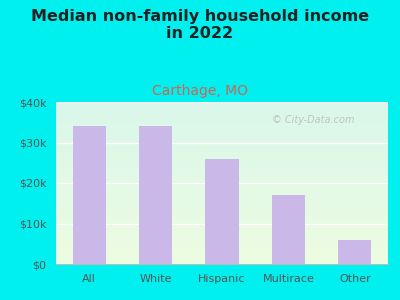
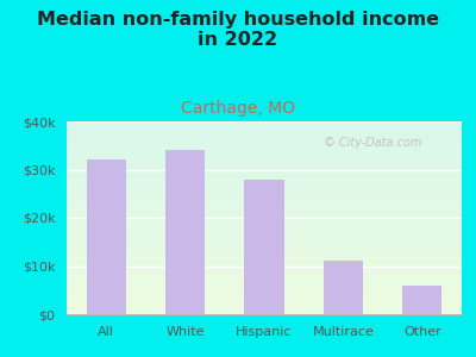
All: $34k -> $32k
Hispanic: $26k -> $28k
Multirace: $17k -> $11k
